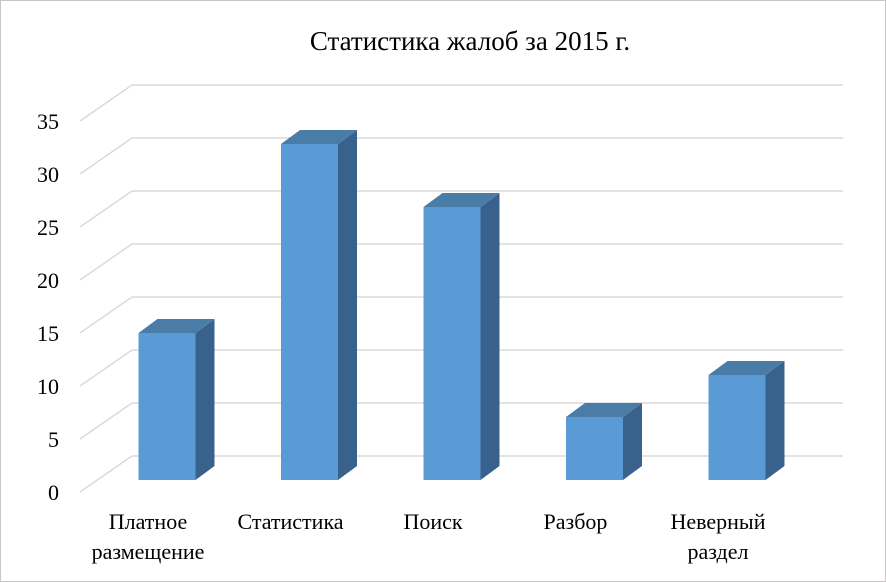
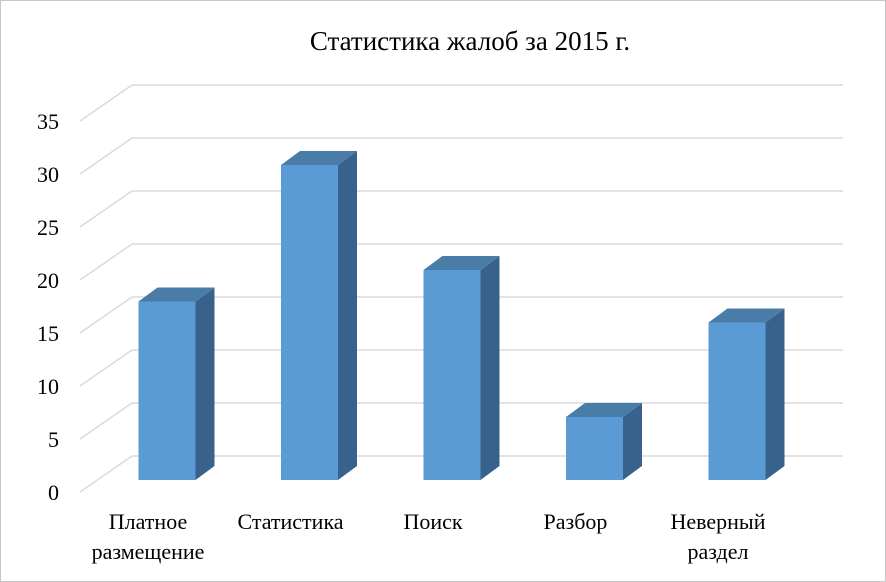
Платное размещение: 14 -> 17
Статистика: 32 -> 30
Поиск: 26 -> 20
Неверный раздел: 10 -> 15
